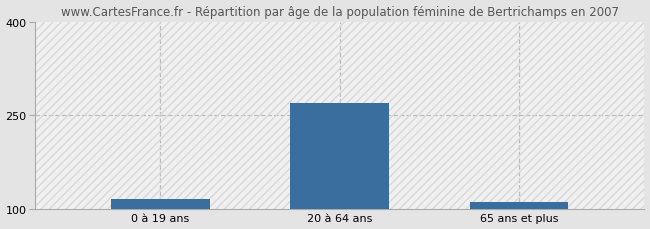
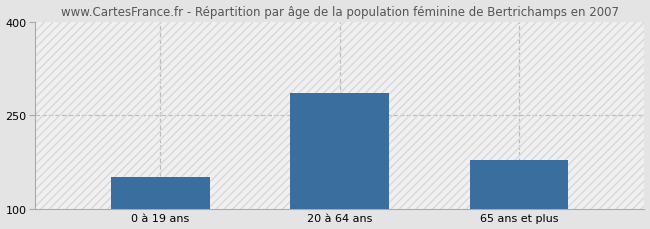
0 à 19 ans: 115 -> 150
20 à 64 ans: 270 -> 286
65 ans et plus: 110 -> 178
